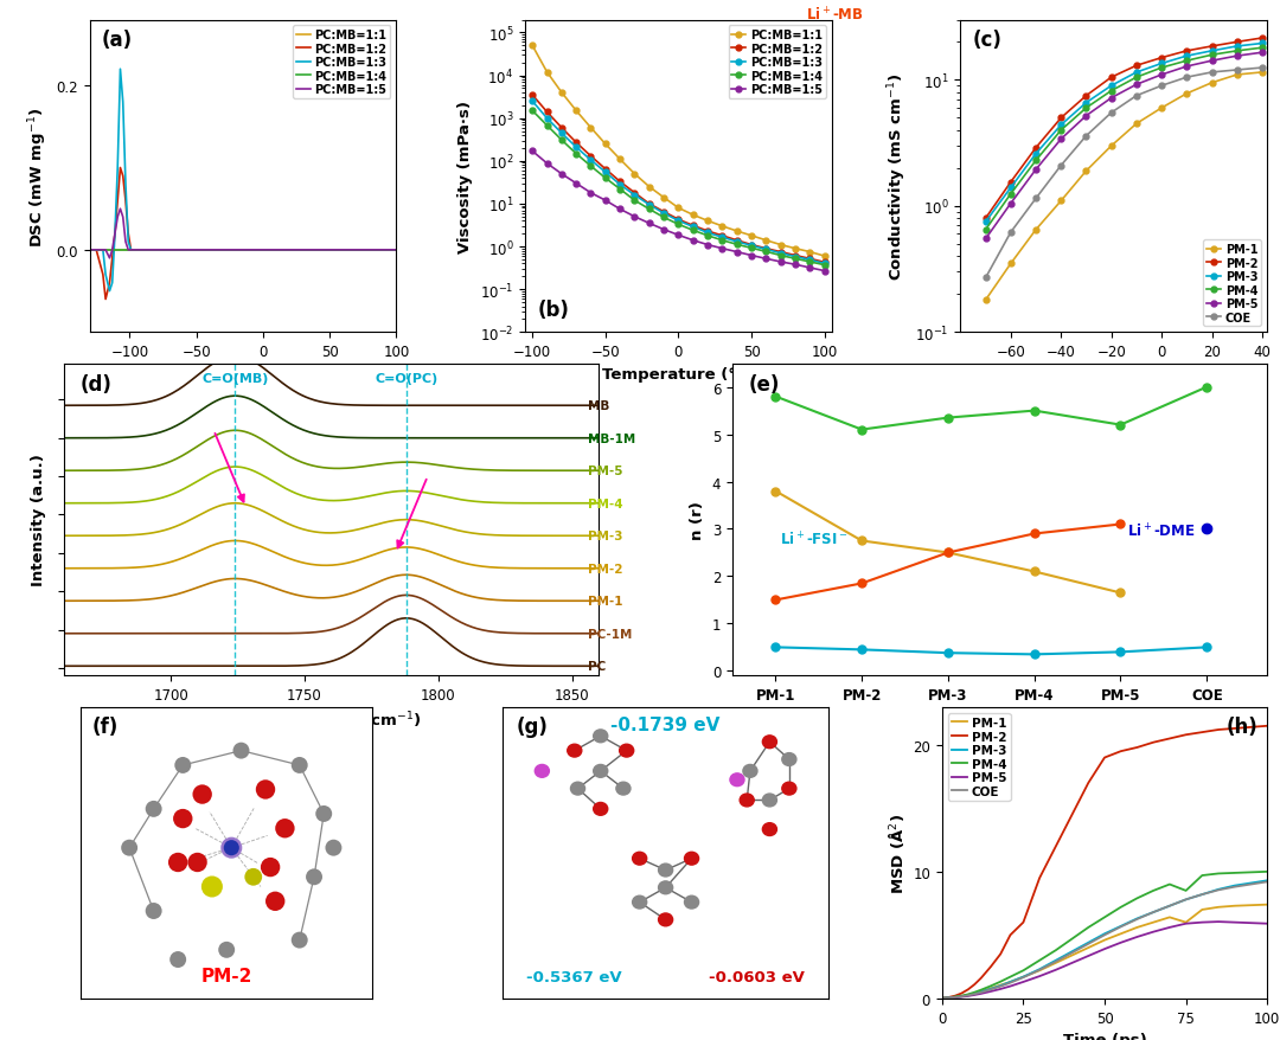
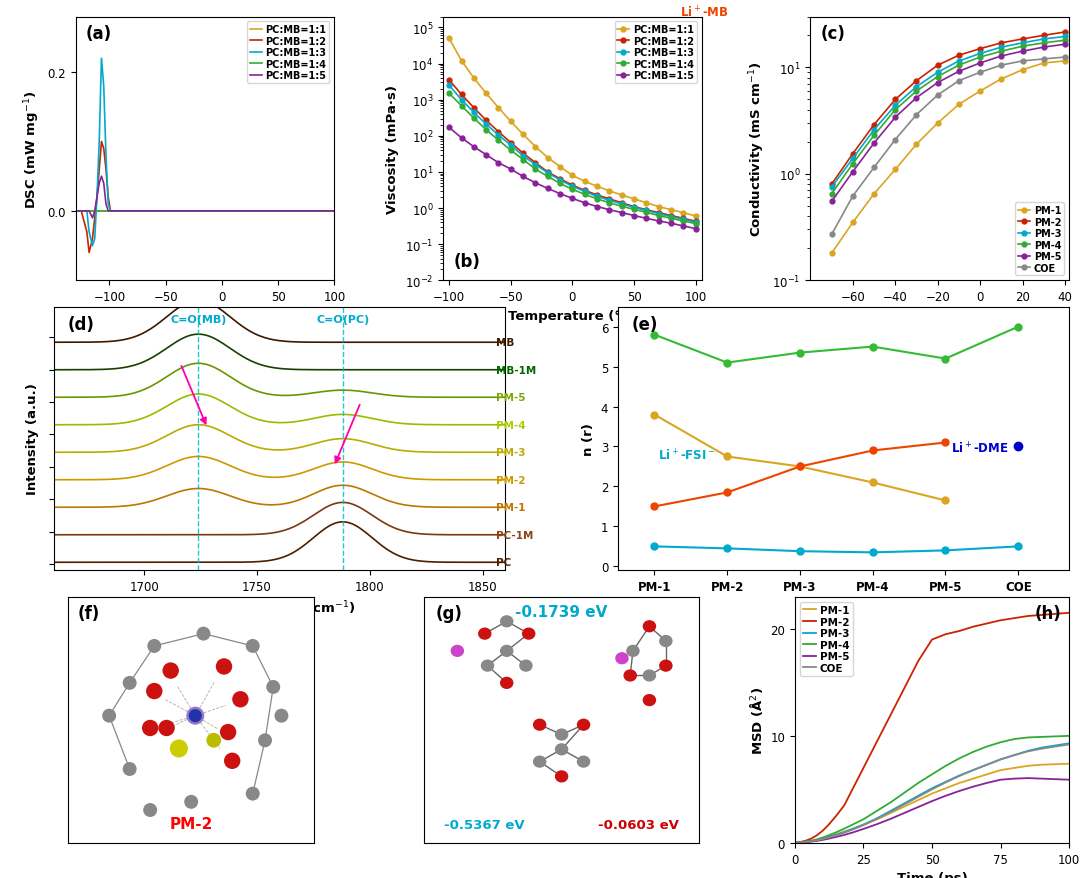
PM-2/25: 6.0 -> 7.0
PM-1/75: 6.0 -> 6.8
PM-4/75: 8.5 -> 9.4
